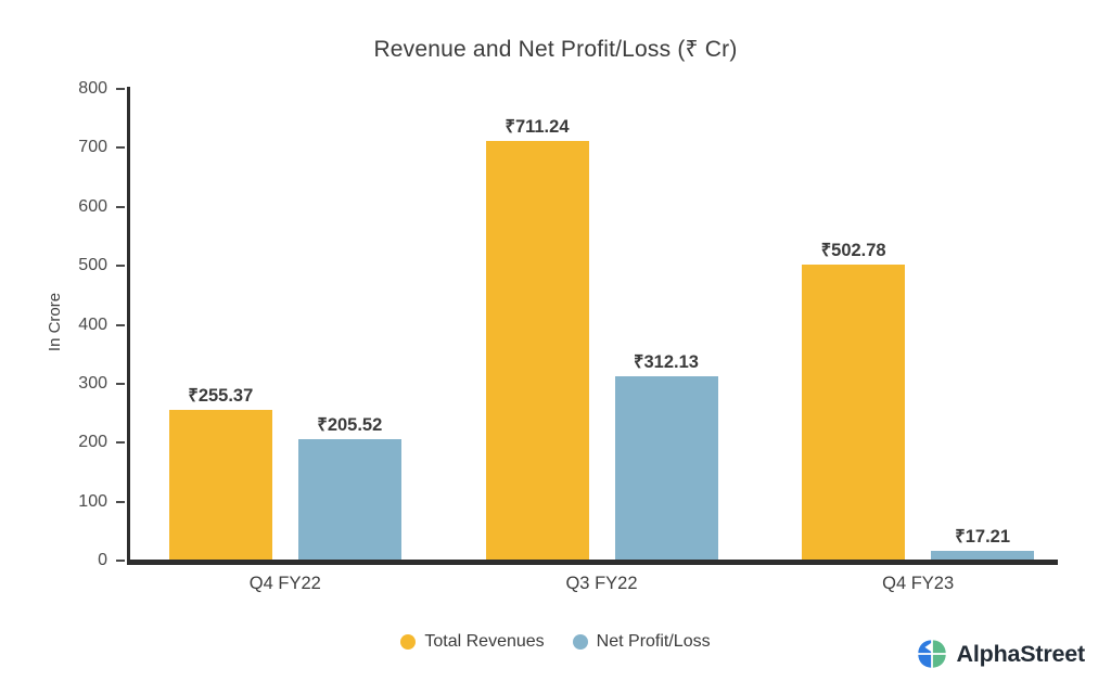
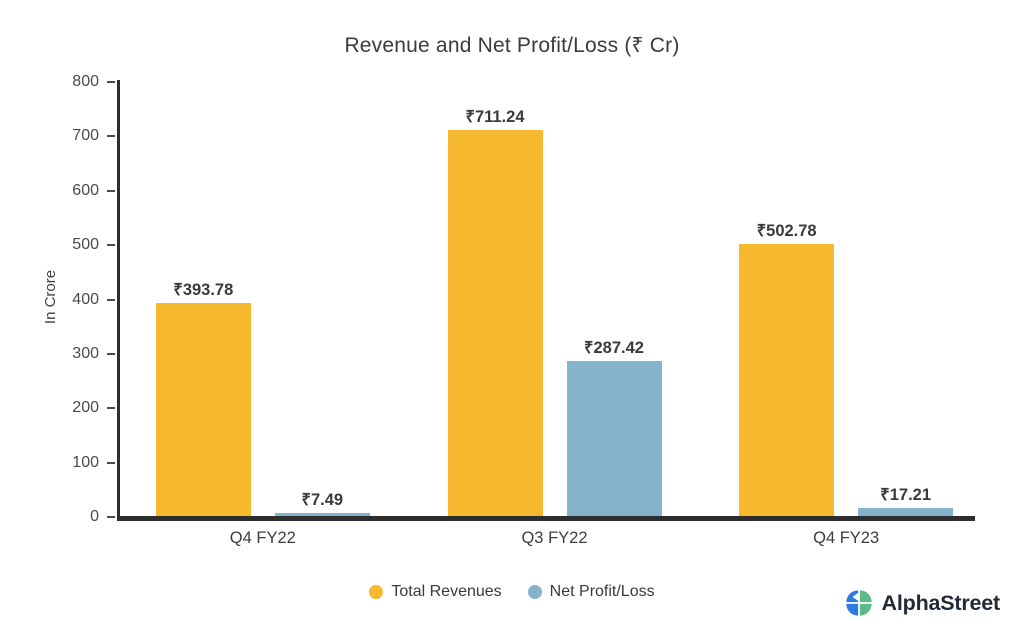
Total Revenues/Q4 FY22: 255.37 -> 393.78
Net Profit/Loss/Q4 FY22: 205.52 -> 7.49
Net Profit/Loss/Q3 FY22: 312.13 -> 287.42
